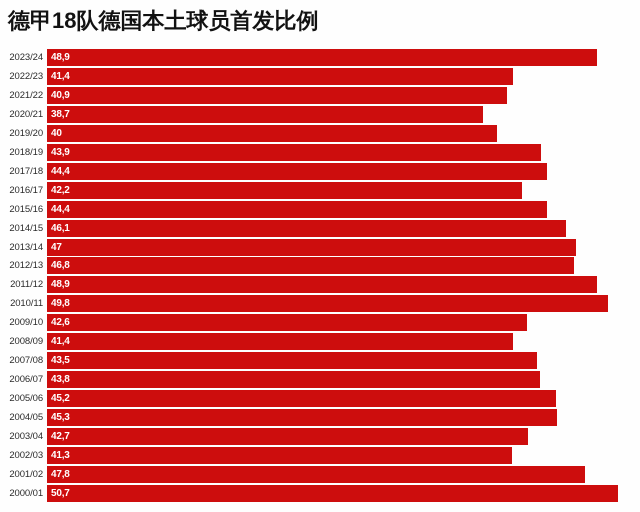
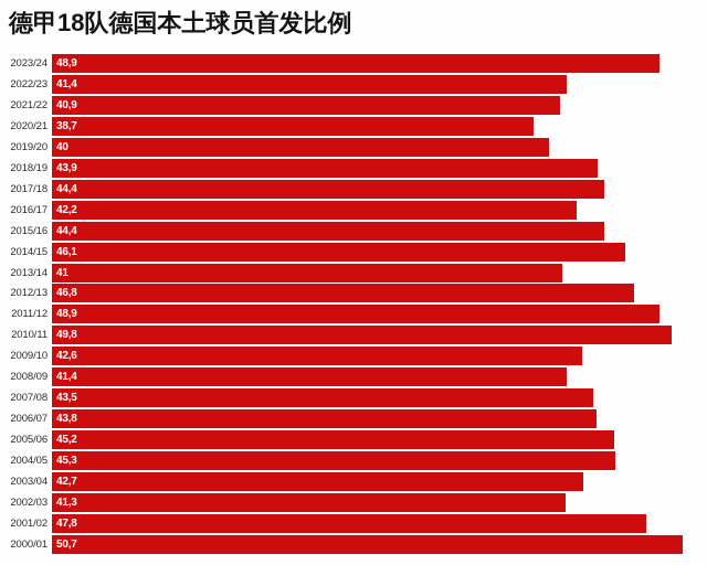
2013/14: 47 -> 41
